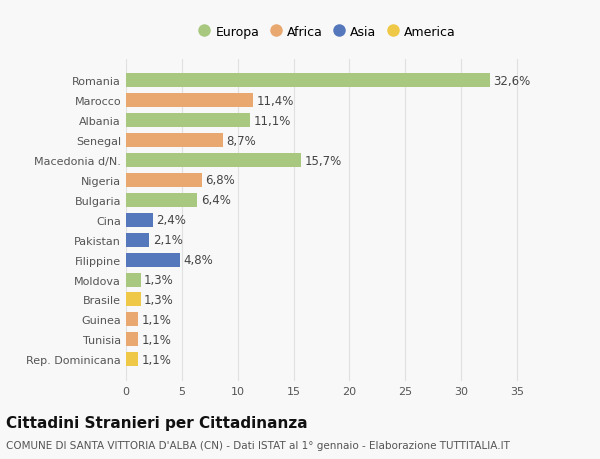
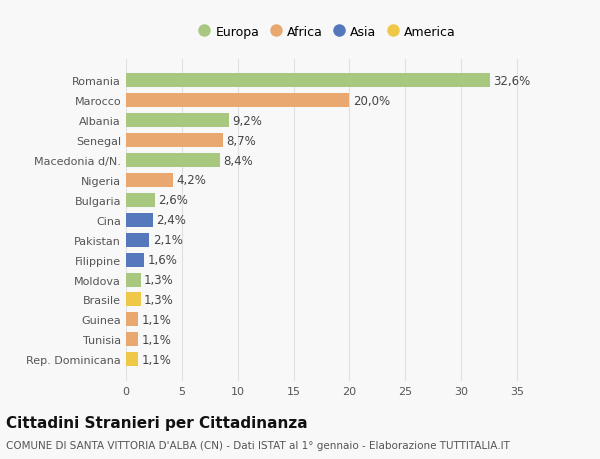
Marocco: 11,4% -> 20,0%
Albania: 11,1% -> 9,2%
Macedonia d/N.: 15,7% -> 8,4%
Nigeria: 6,8% -> 4,2%
Bulgaria: 6,4% -> 2,6%
Filippine: 4,8% -> 1,6%
